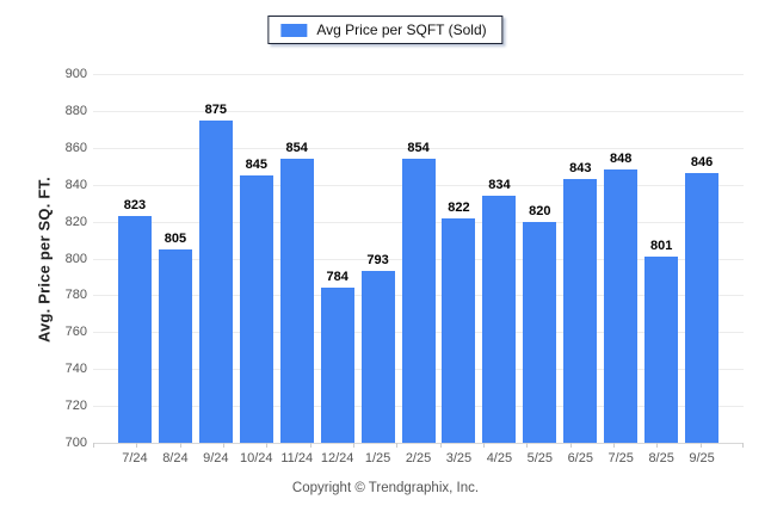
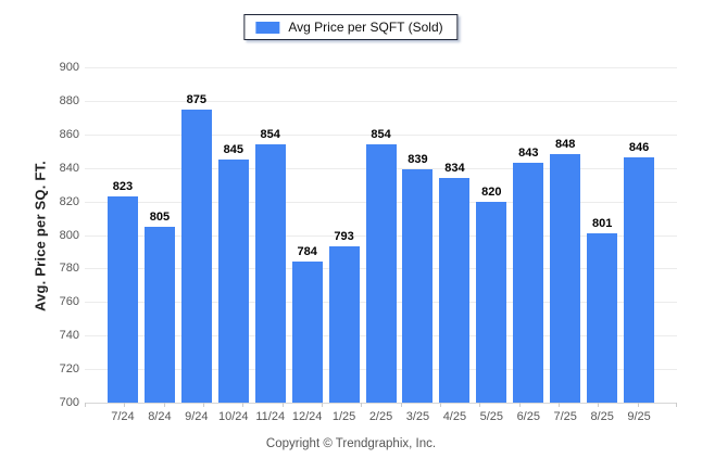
3/25: 822 -> 839
